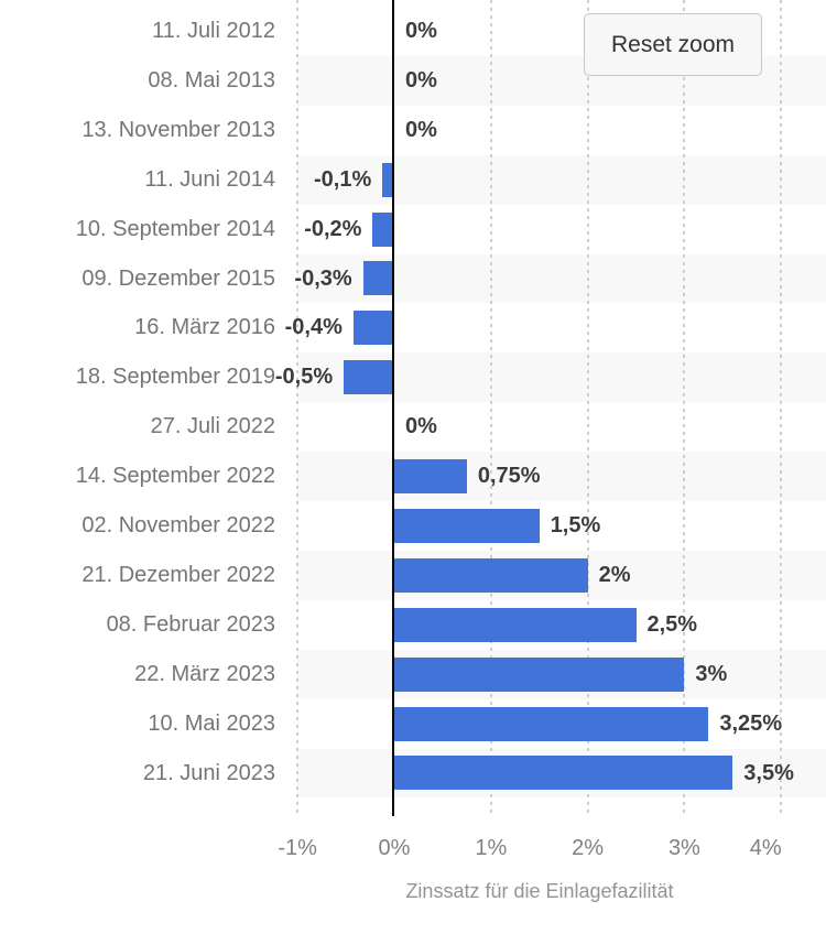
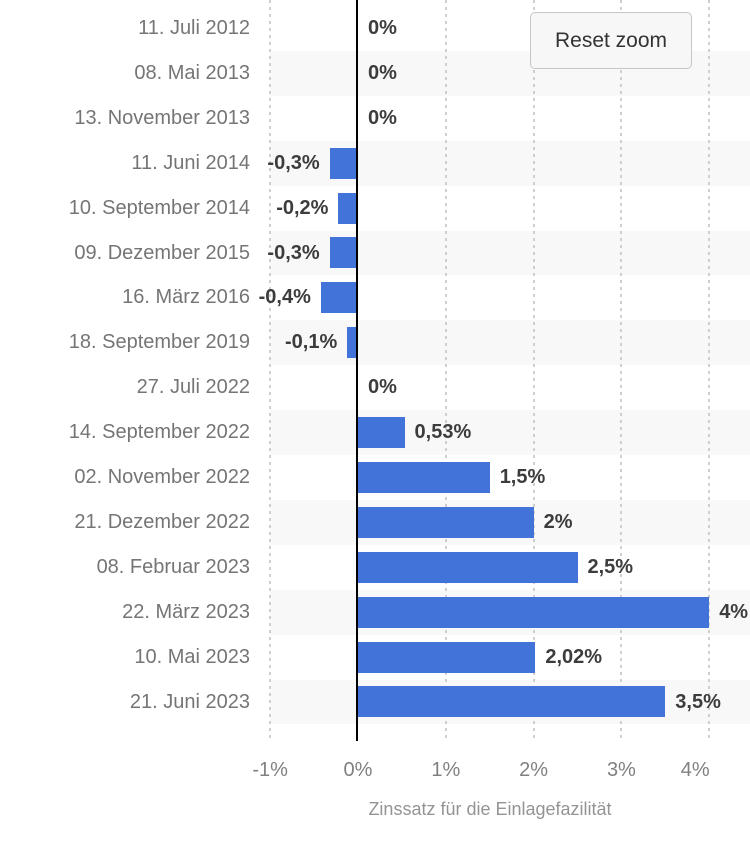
11. Juni 2014: -0,1% -> -0,3%
18. September 2019: -0,5% -> -0,1%
14. September 2022: 0,75% -> 0,53%
22. März 2023: 3% -> 4%
10. Mai 2023: 3,25% -> 2,02%
